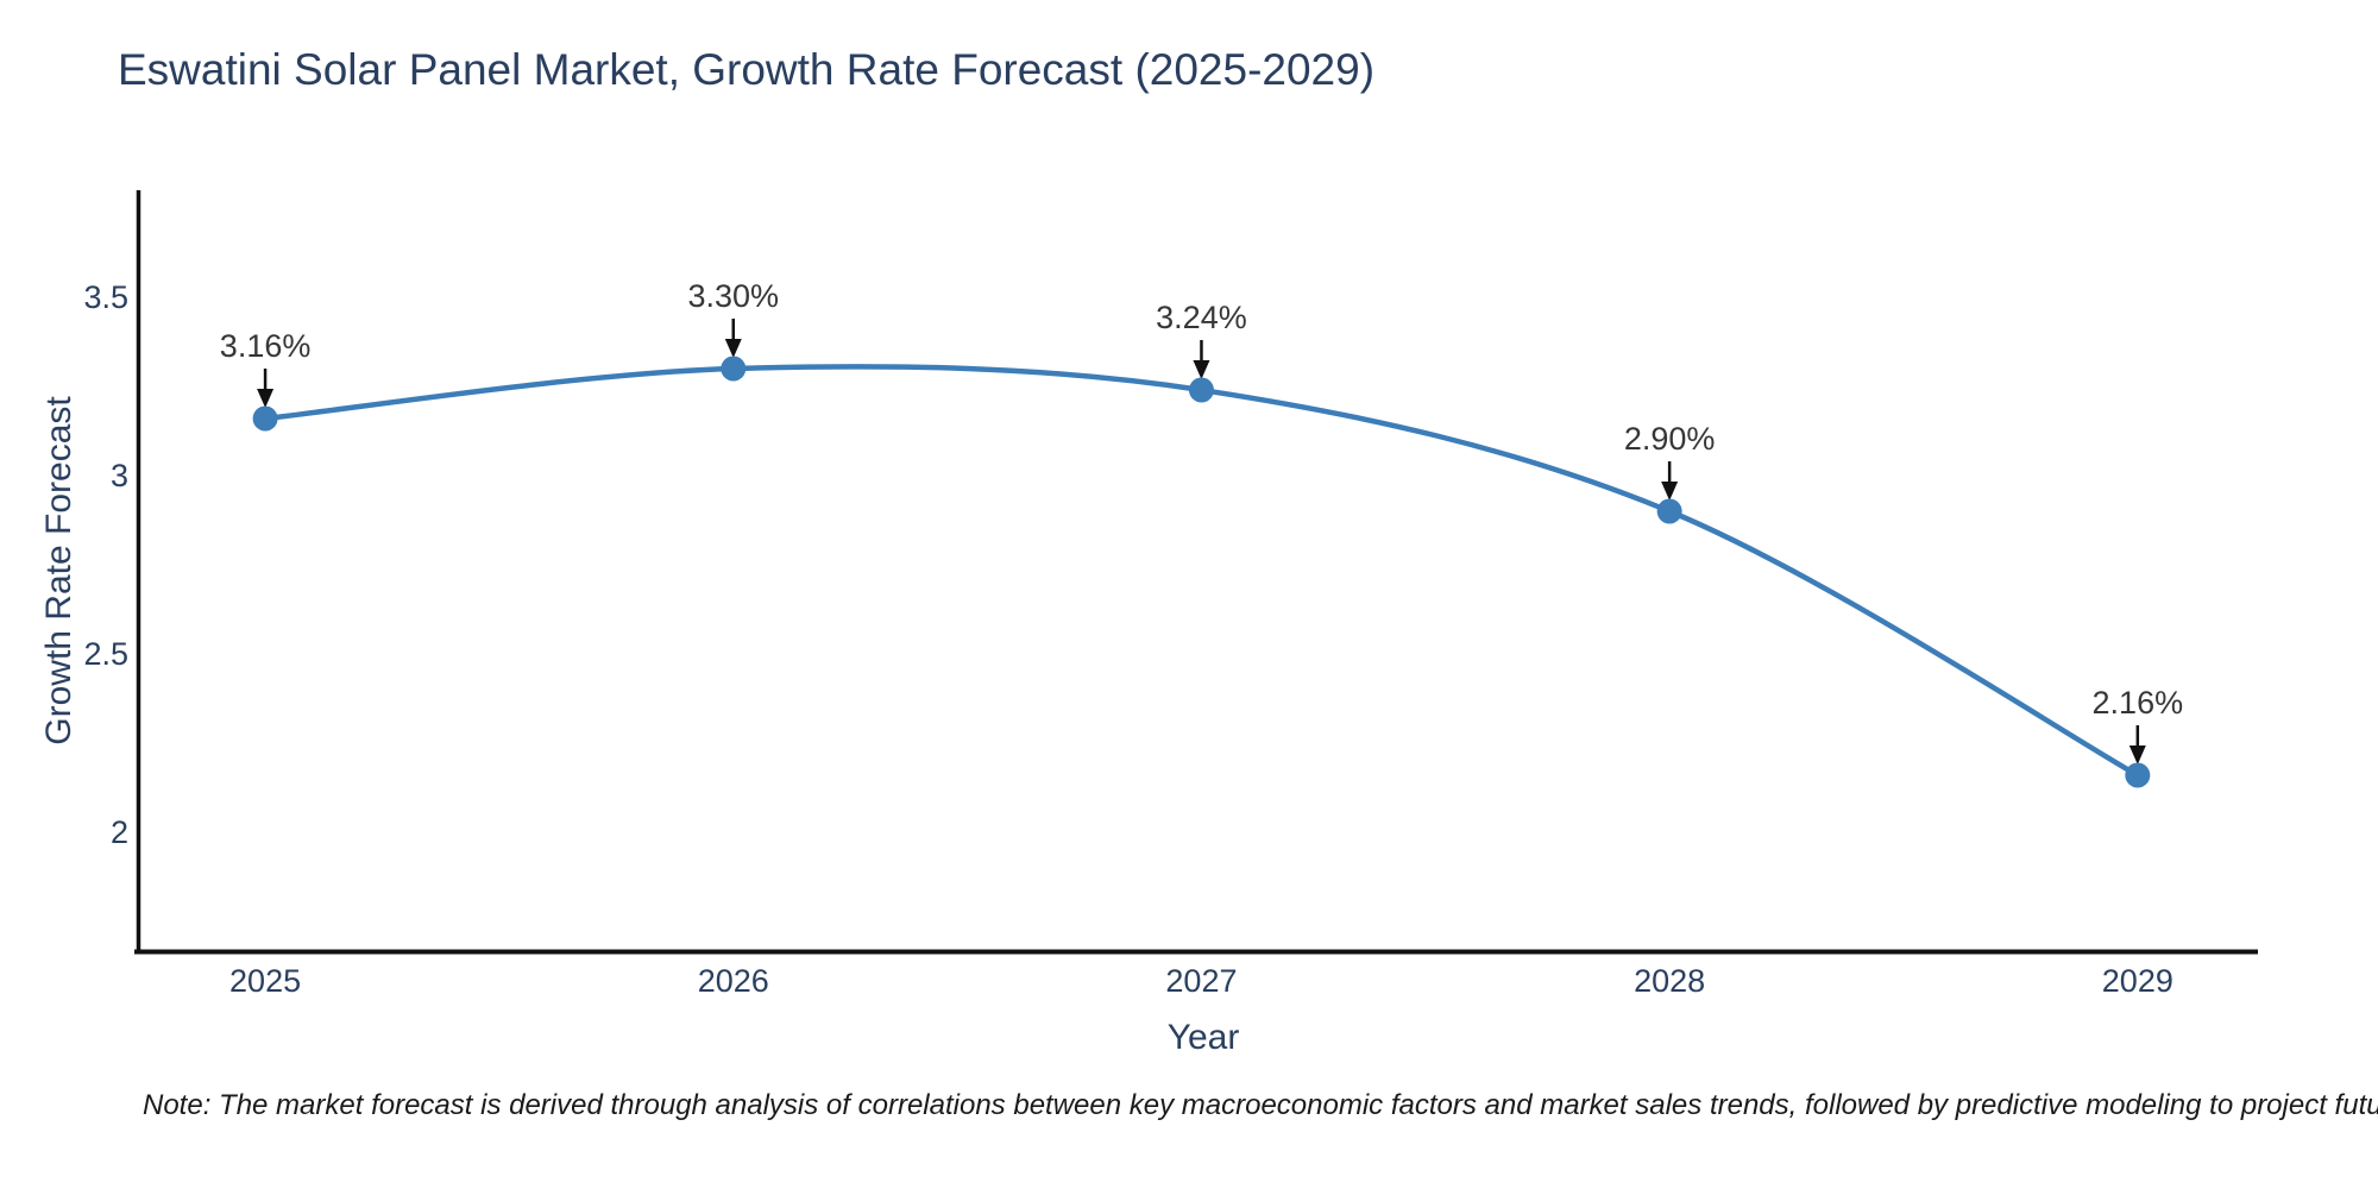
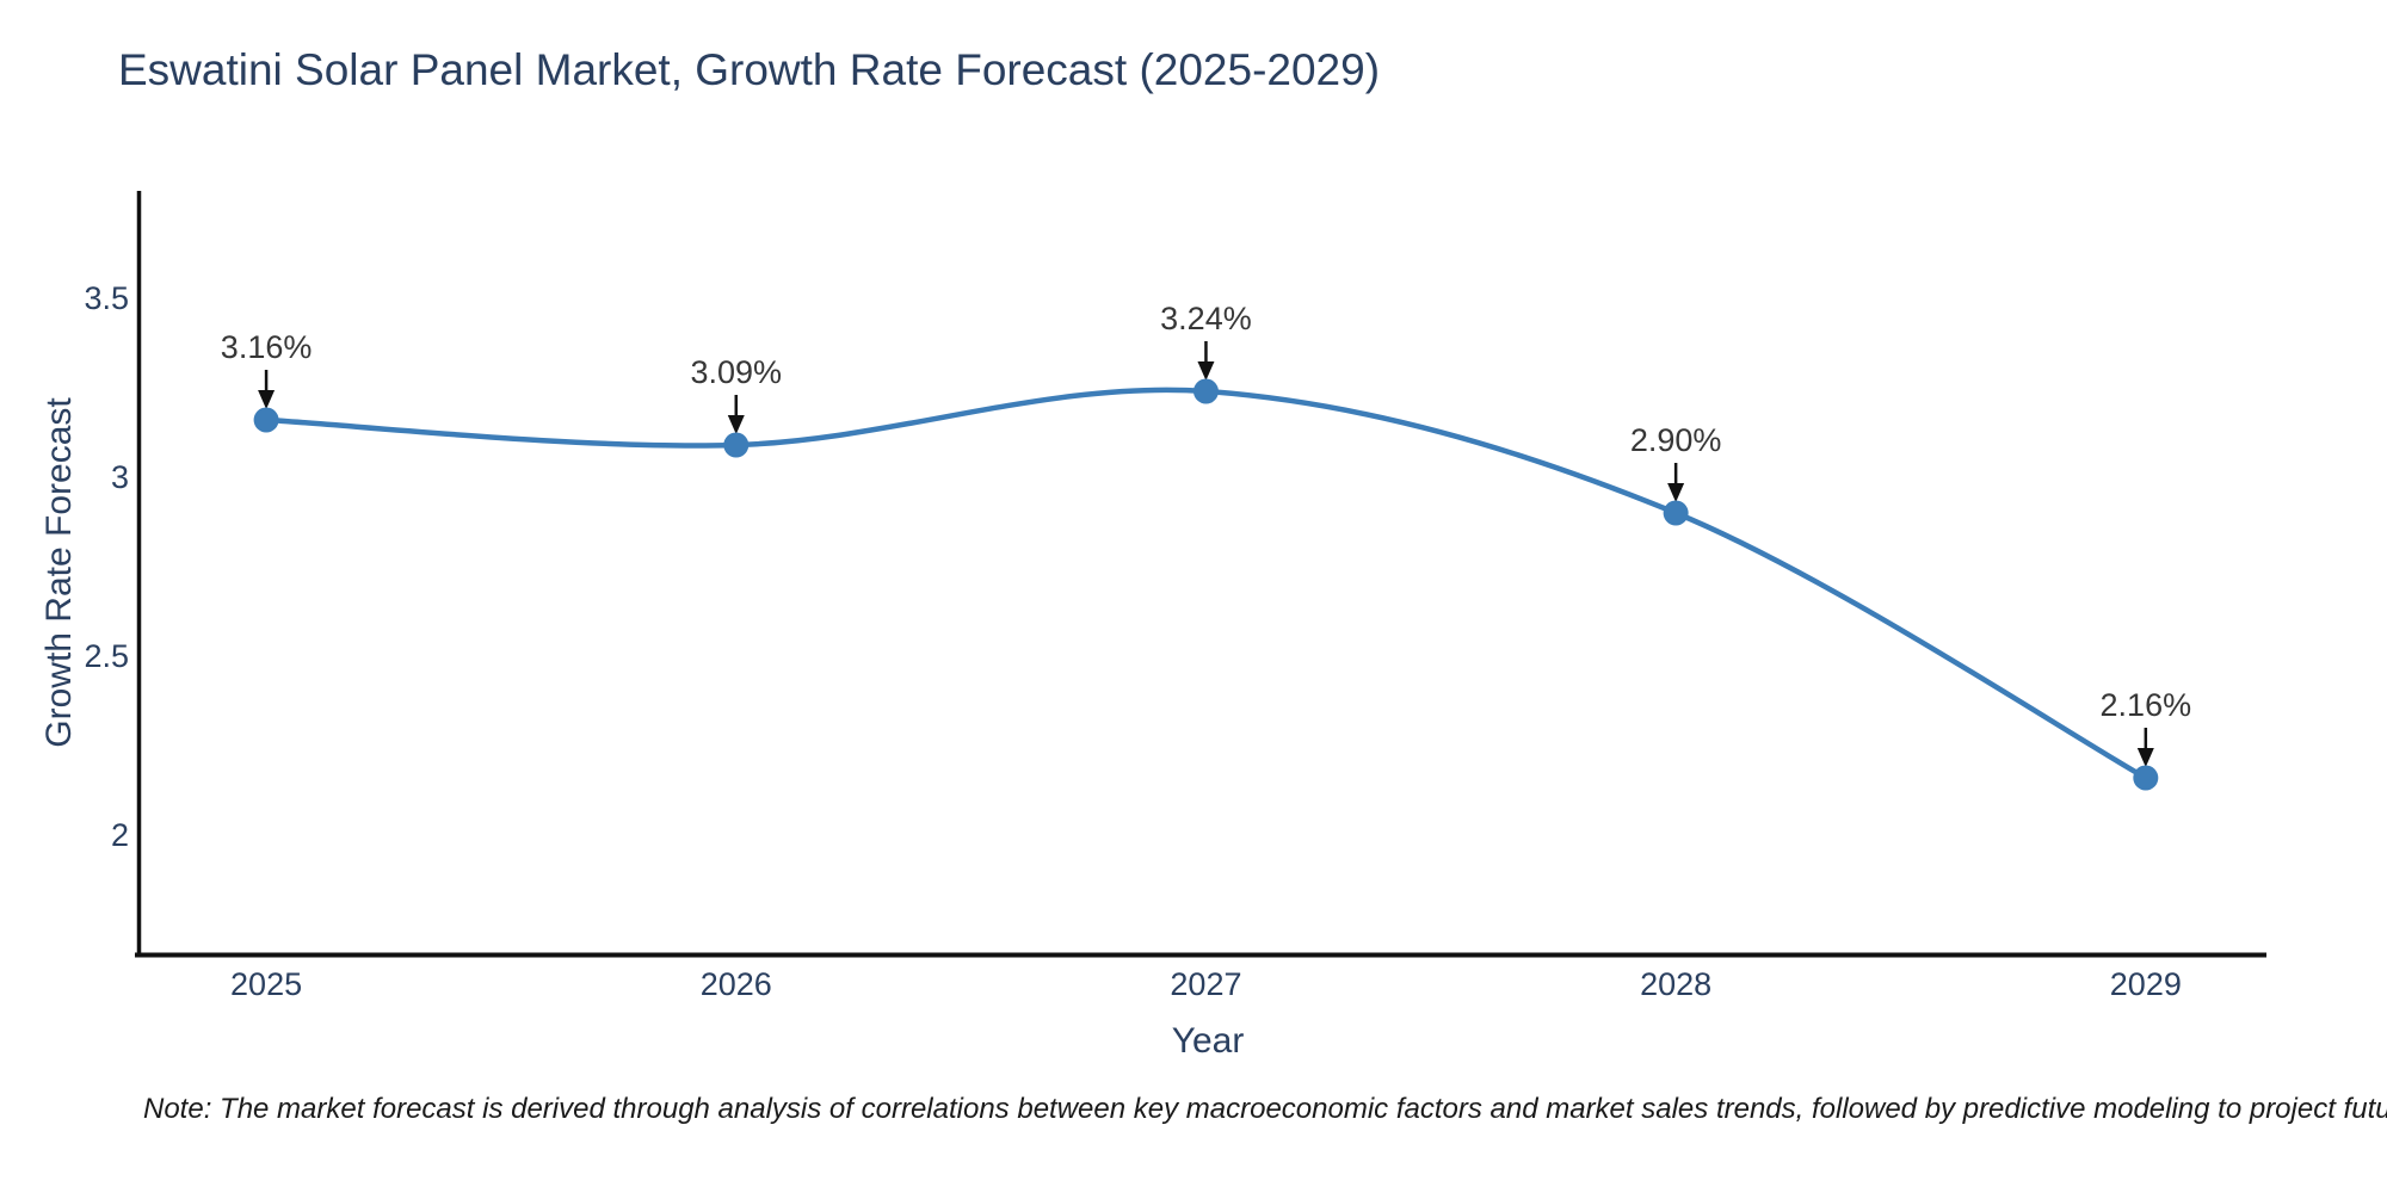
2026: 3.30% -> 3.09%
